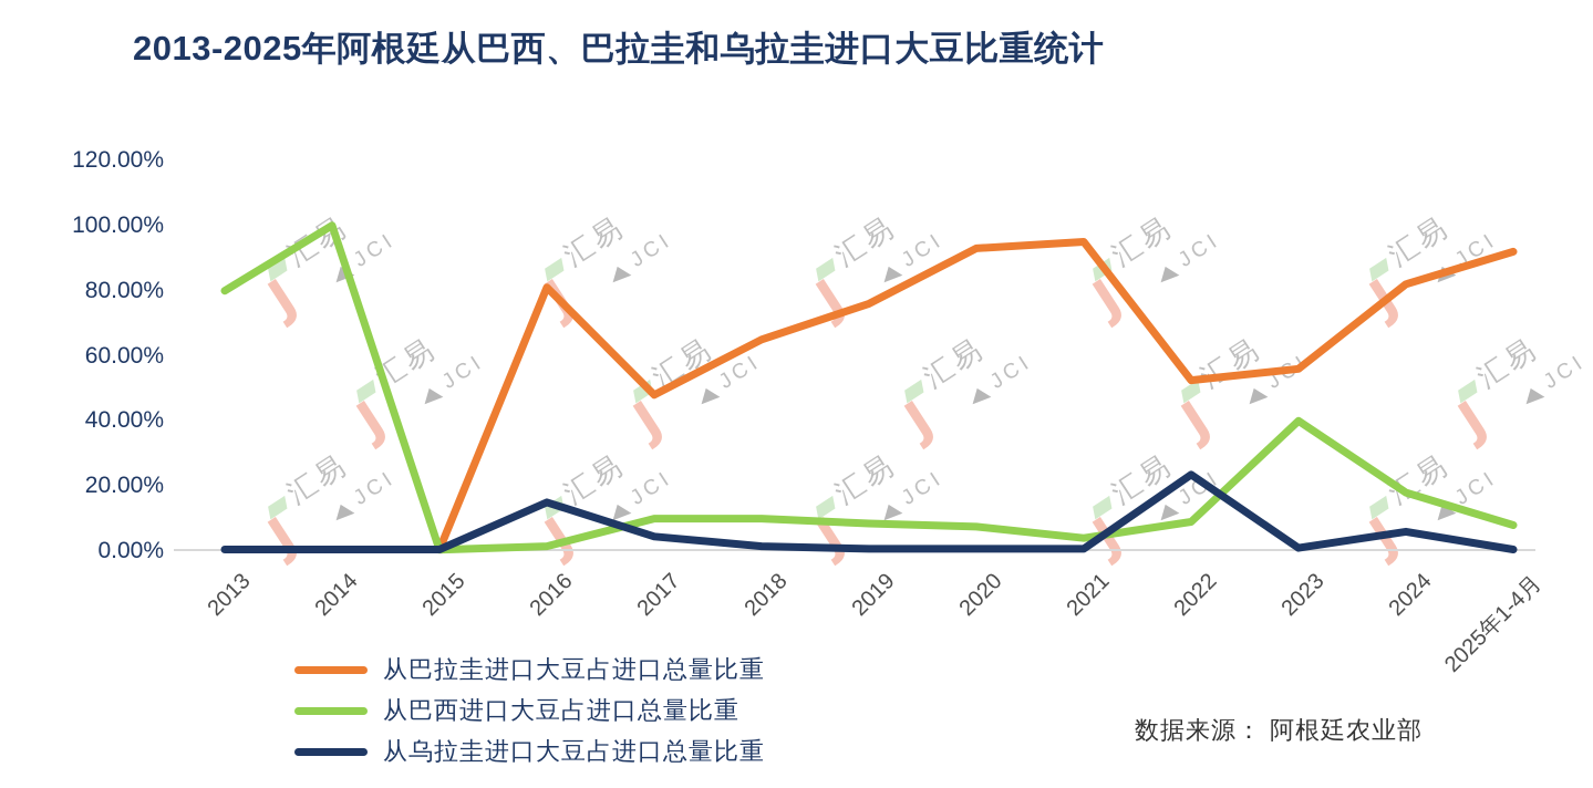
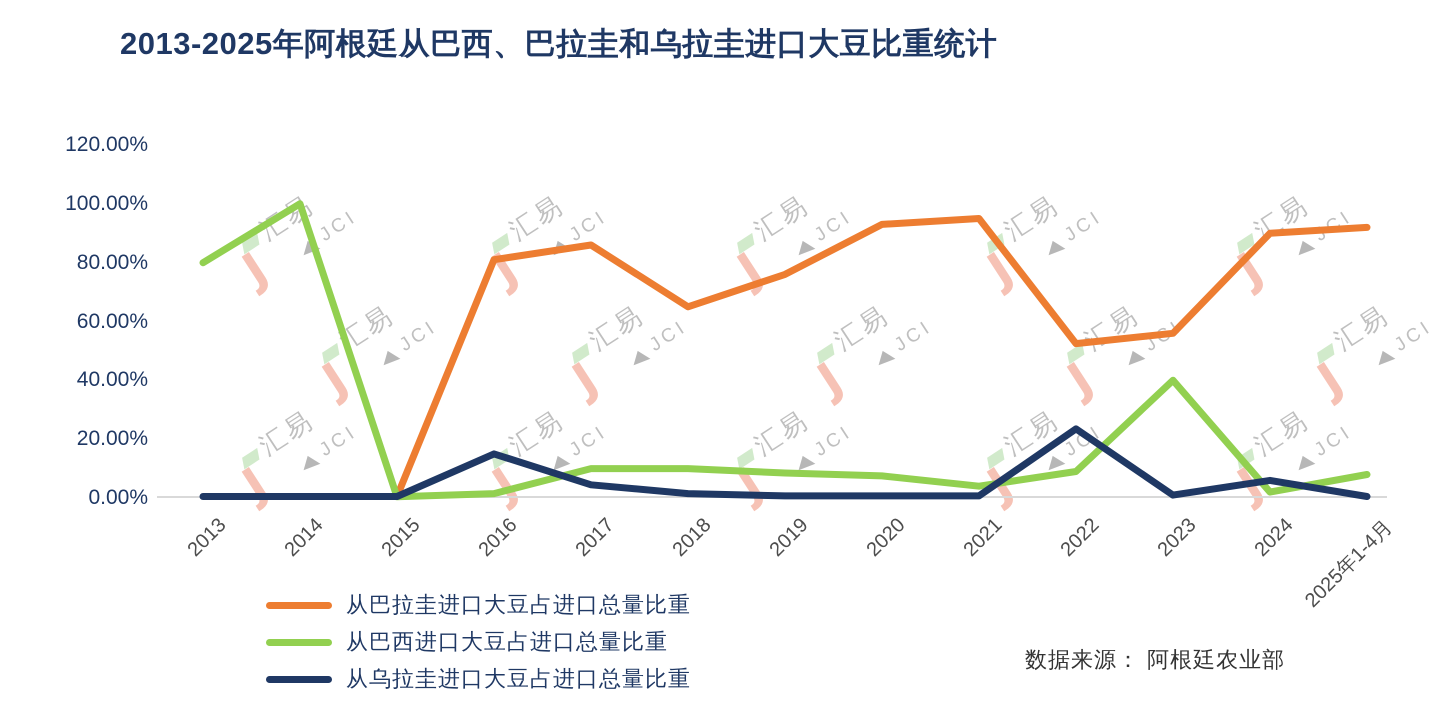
从巴拉圭进口大豆占进口总量比重/2017: 48% -> 86%
从巴拉圭进口大豆占进口总量比重/2024: 82% -> 90%
从巴西进口大豆占进口总量比重/2024: 18% -> 2%
